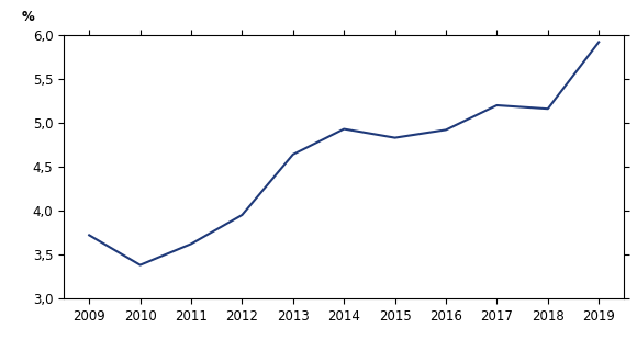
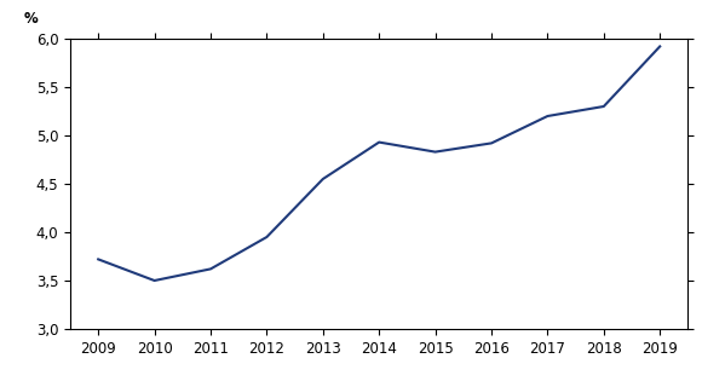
2010: 3,38 -> 3,50
2013: 4,64 -> 4,55
2018: 5,16 -> 5,30
